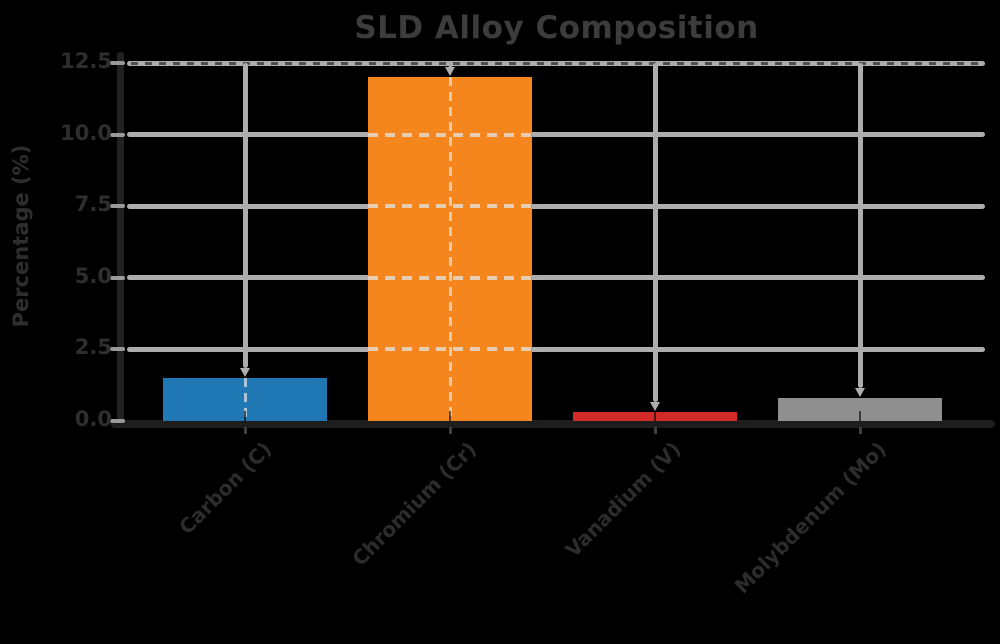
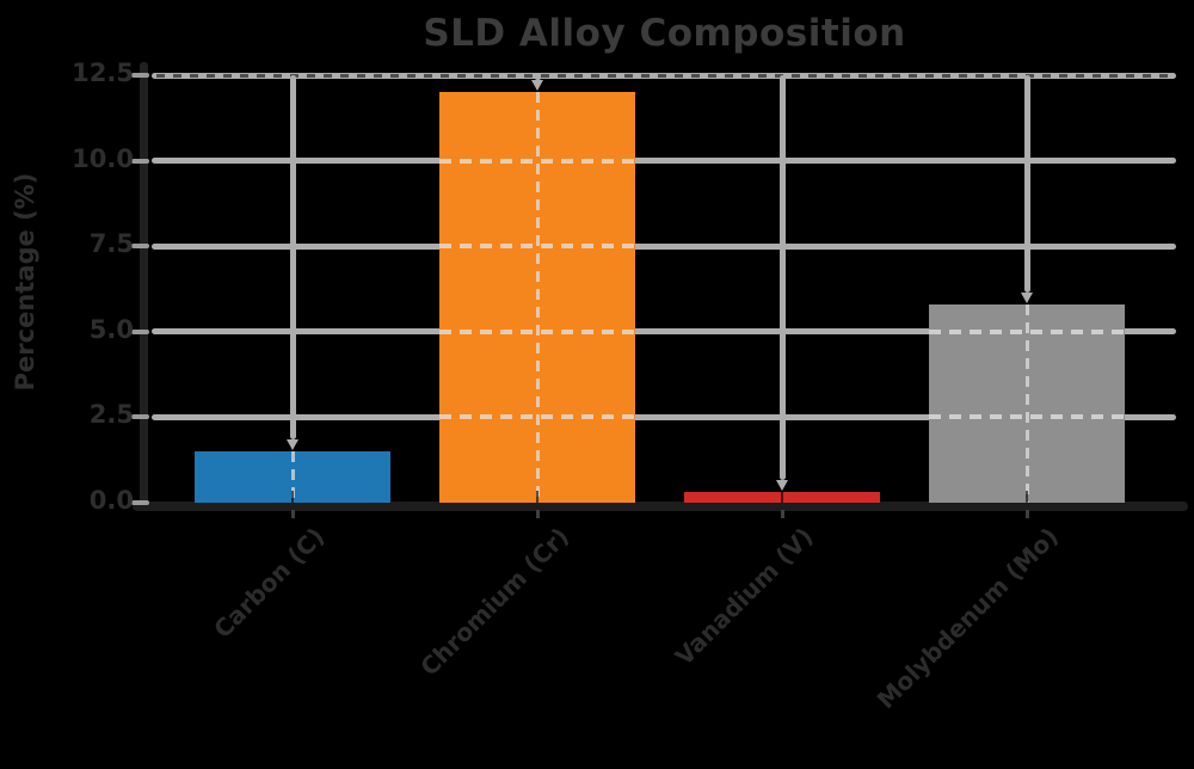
Molybdenum (Mo): 0.8 -> 5.8
